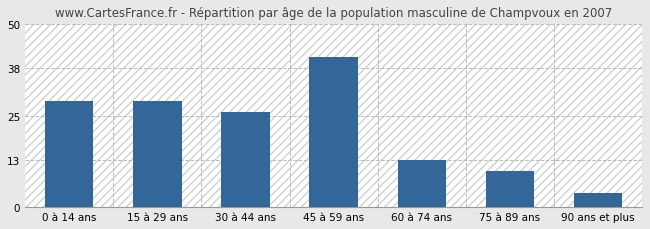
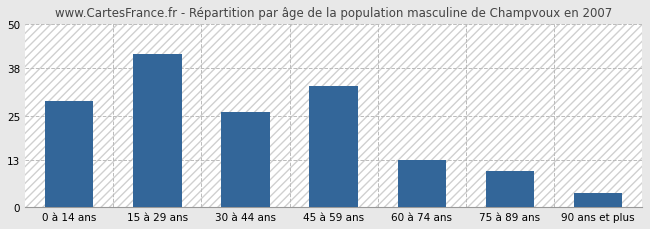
15 à 29 ans: 29 -> 42
45 à 59 ans: 41 -> 33
